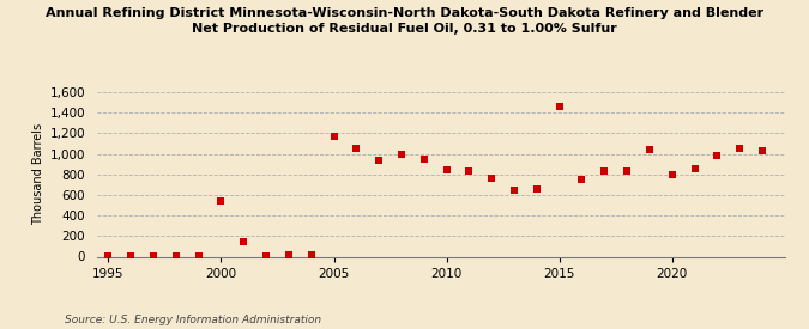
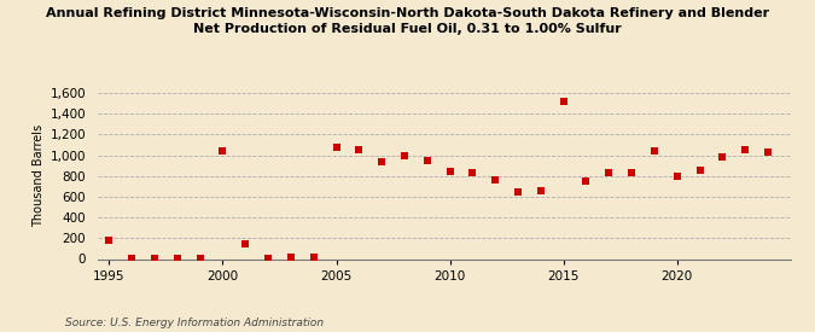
1995: 0 -> 180
2000: 540 -> 1,040
2005: 1,170 -> 1,080
2015: 1,460 -> 1,520
